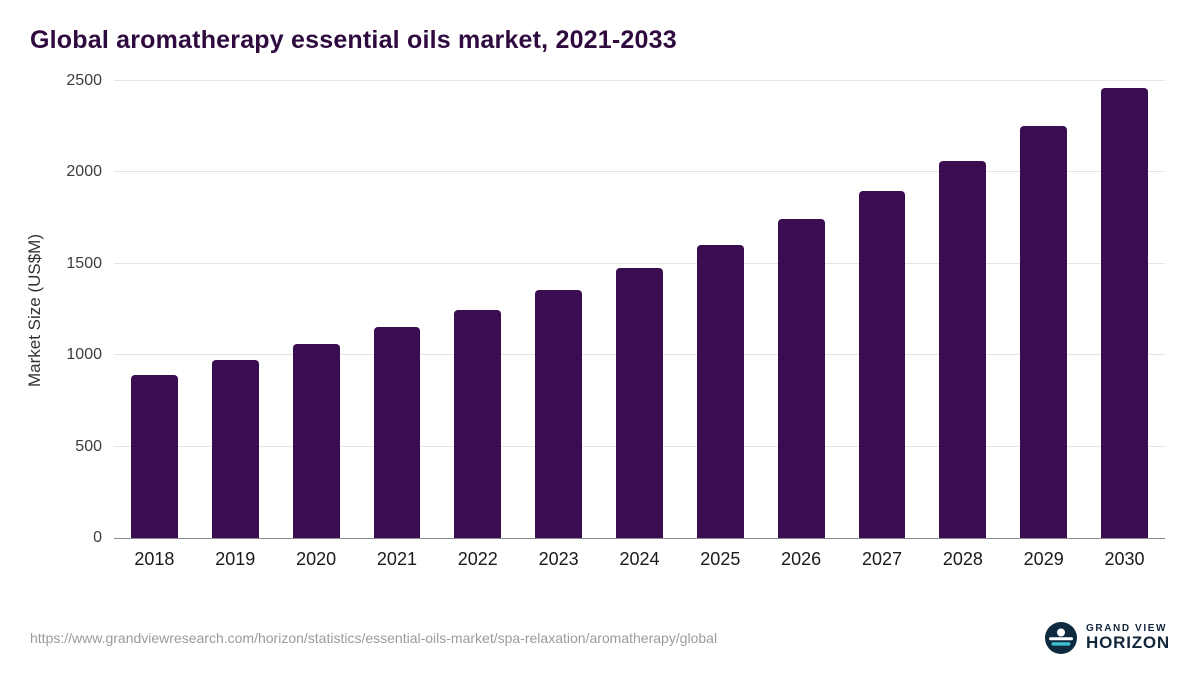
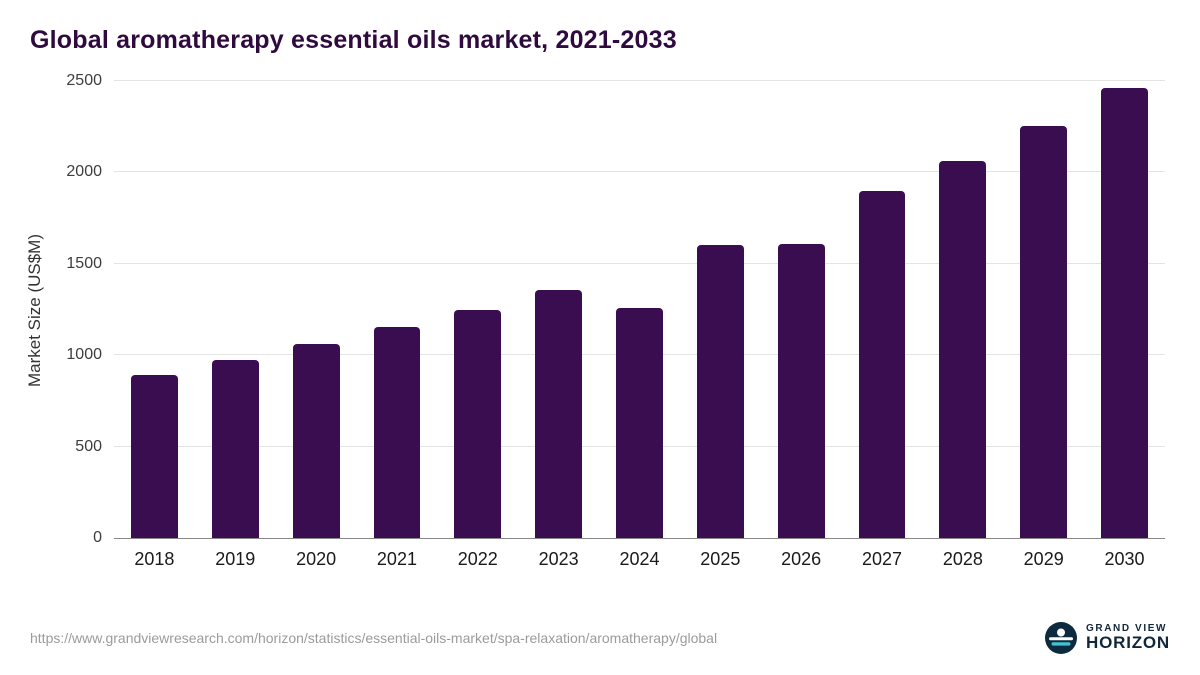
2024: 1480 -> 1260
2026: 1740 -> 1610
